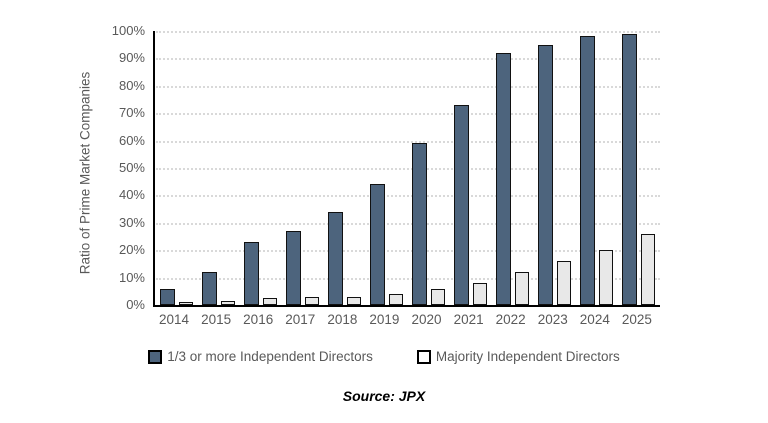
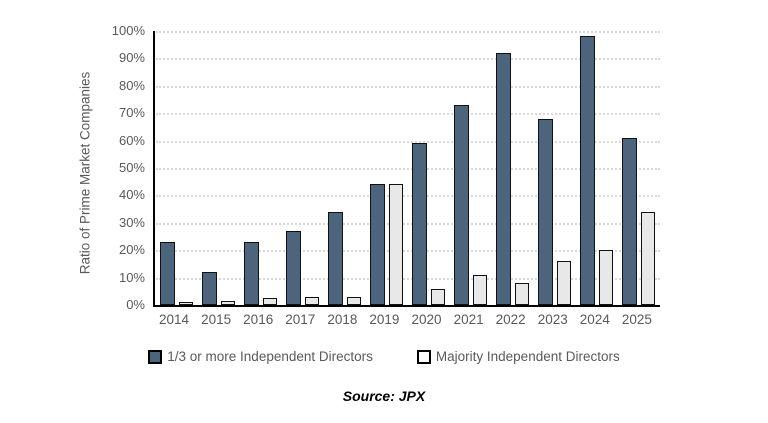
1/3 or more Independent Directors/2014: 6% -> 23%
Majority Independent Directors/2019: 4% -> 44%
Majority Independent Directors/2021: 8% -> 11%
Majority Independent Directors/2022: 12% -> 8%
1/3 or more Independent Directors/2023: 95% -> 68%
1/3 or more Independent Directors/2025: 99% -> 61%
Majority Independent Directors/2025: 26% -> 34%
